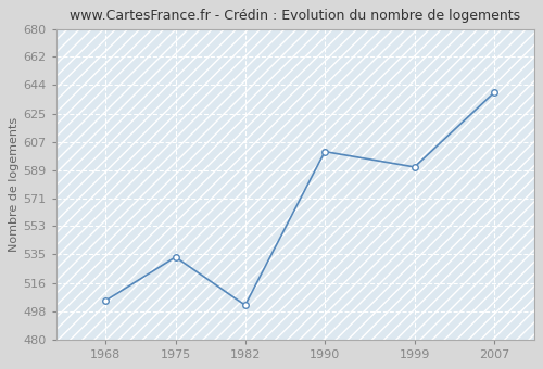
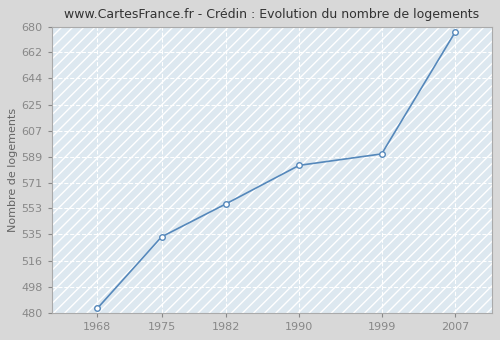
1968: 505 -> 483
1982: 502 -> 556
1990: 601 -> 583
2007: 639 -> 676
